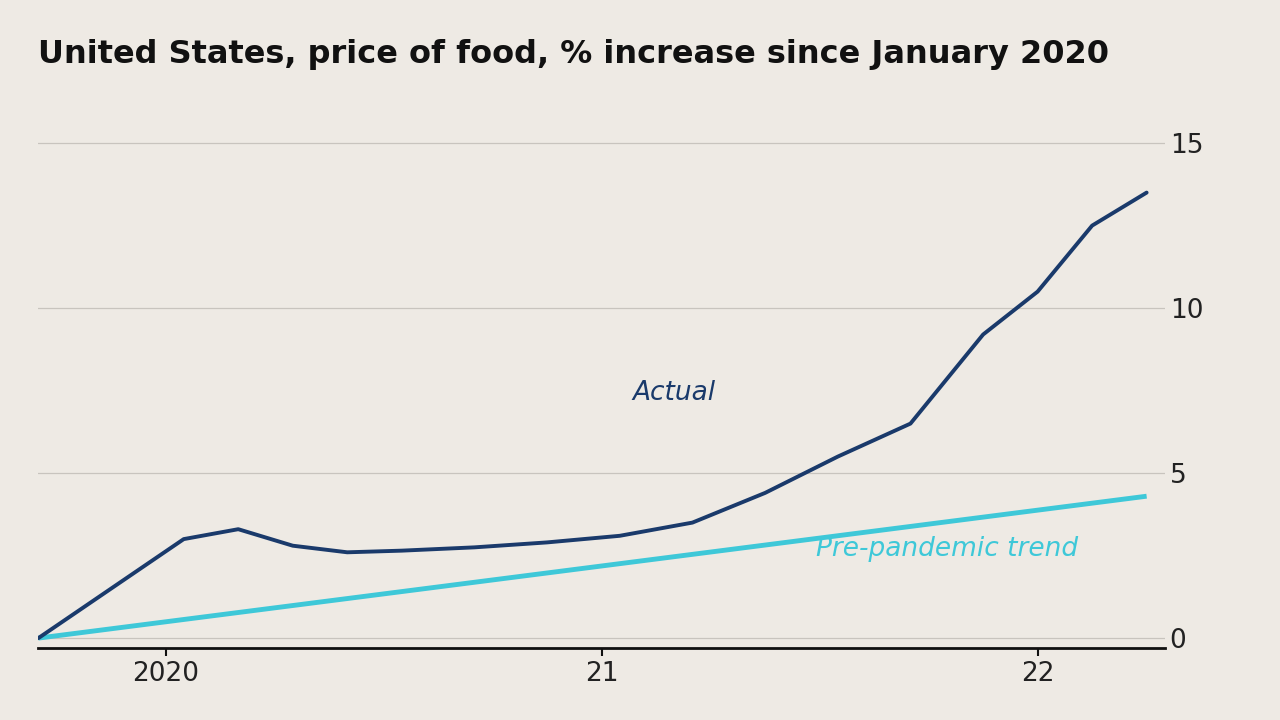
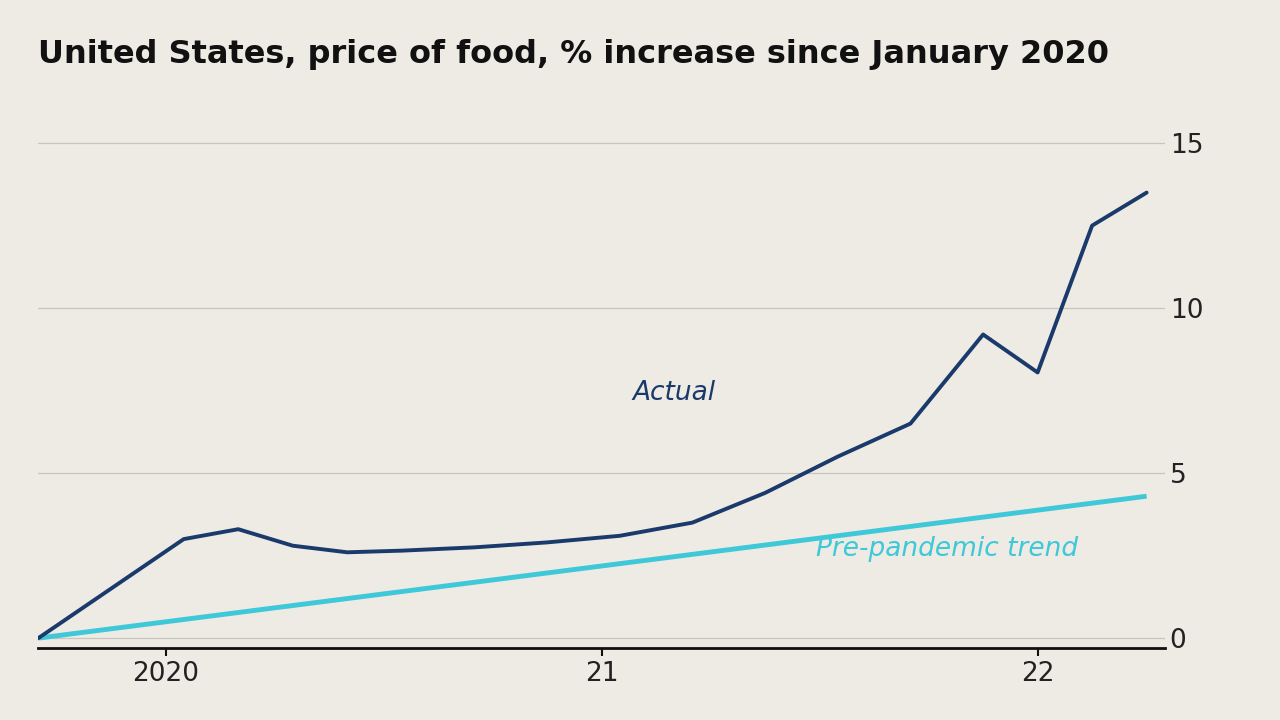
22: 10.50 -> 8.05
